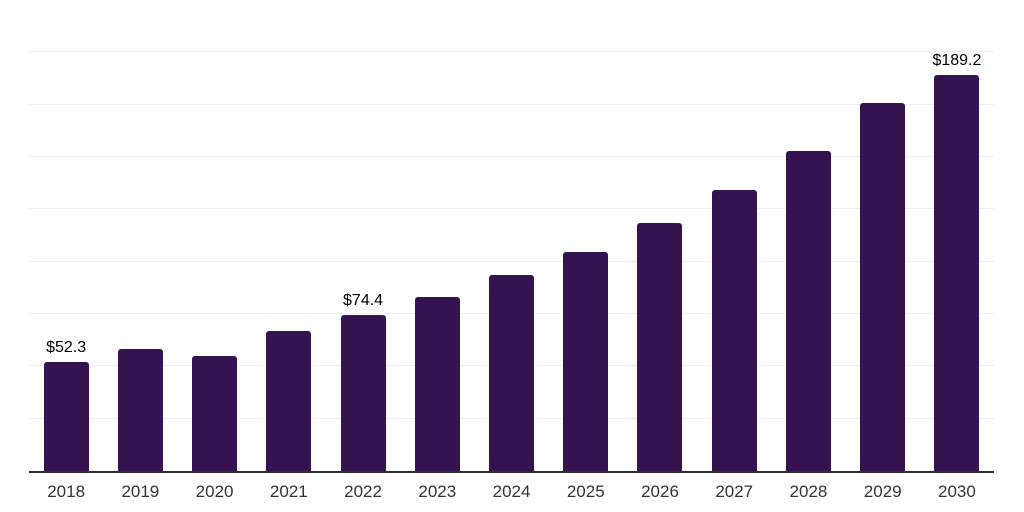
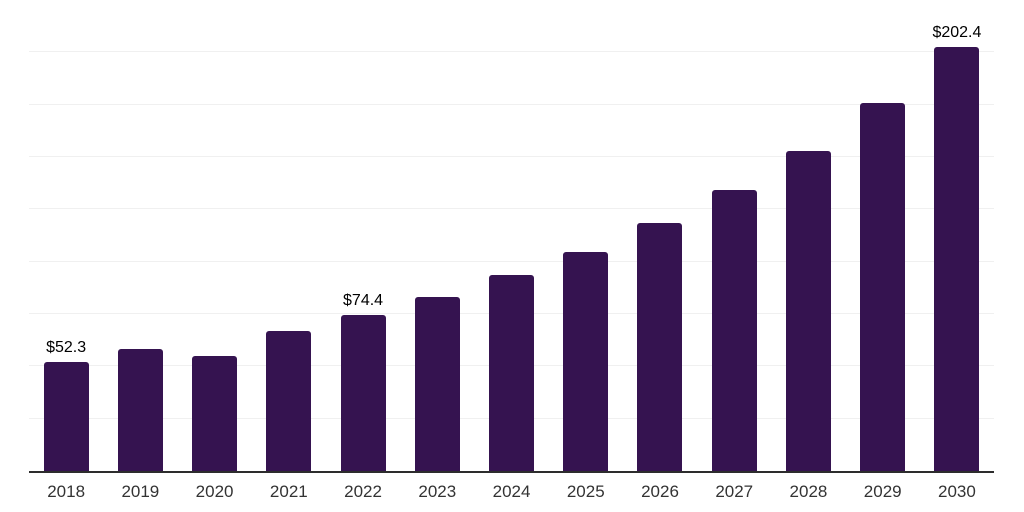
2030: $189.2 -> $202.4
